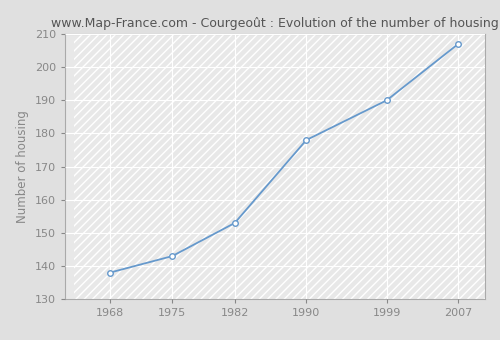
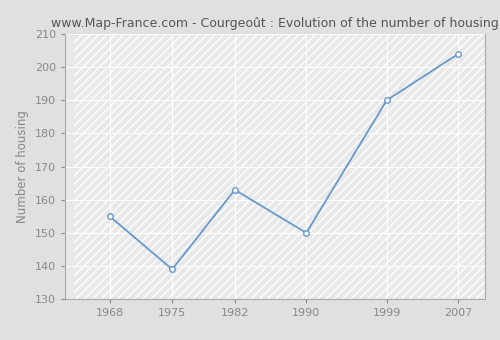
1968: 138 -> 155
1975: 143 -> 139
1982: 153 -> 163
1990: 178 -> 150
2007: 207 -> 204
